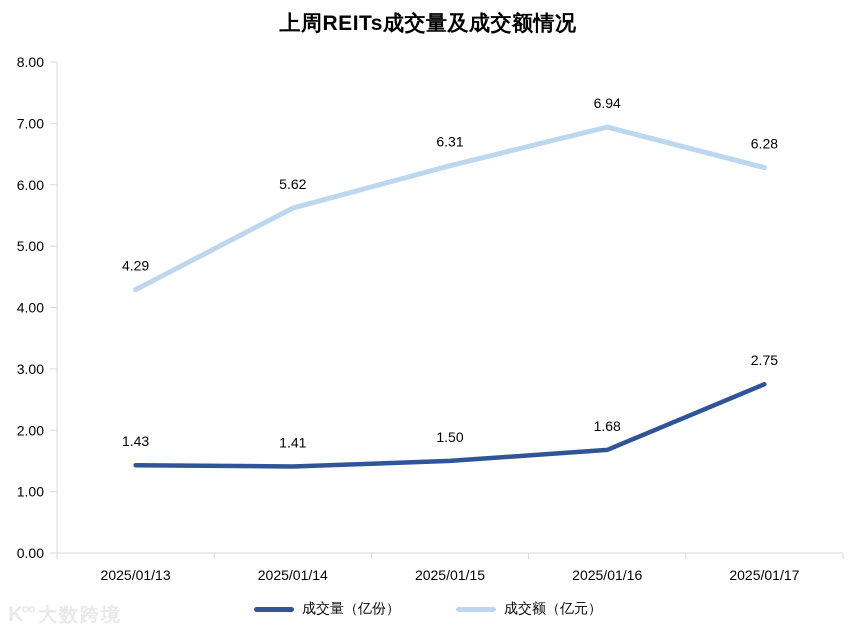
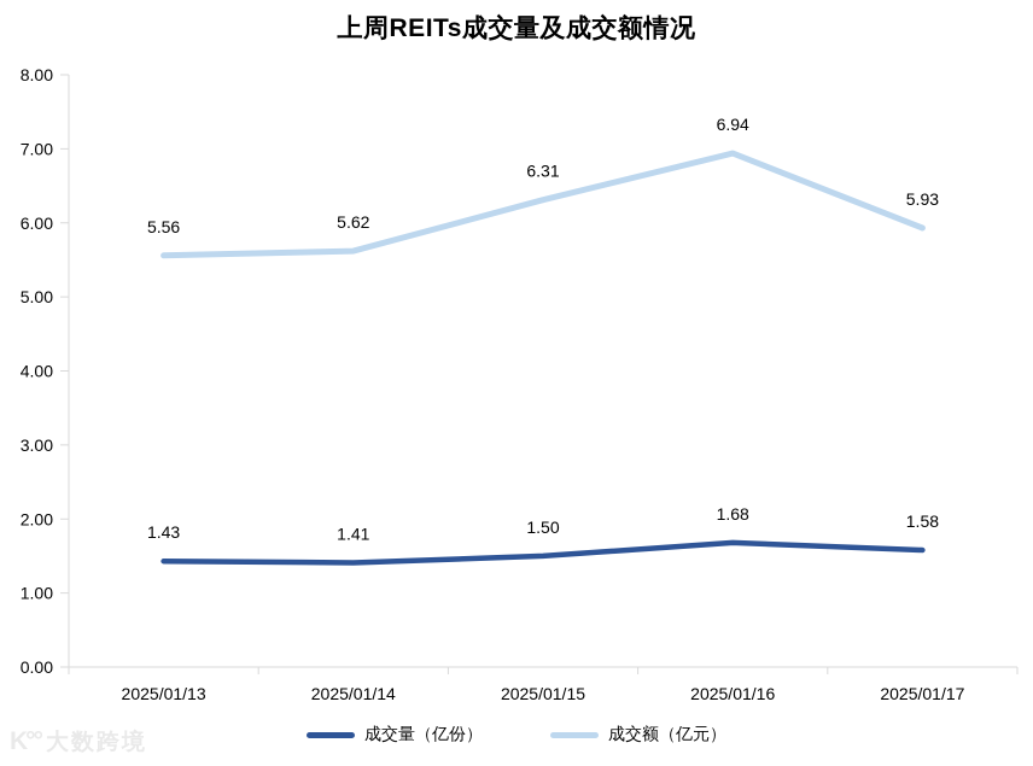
成交额（亿元）/2025/01/13: 4.29 -> 5.56
成交量（亿份）/2025/01/17: 2.75 -> 1.58
成交额（亿元）/2025/01/17: 6.28 -> 5.93
